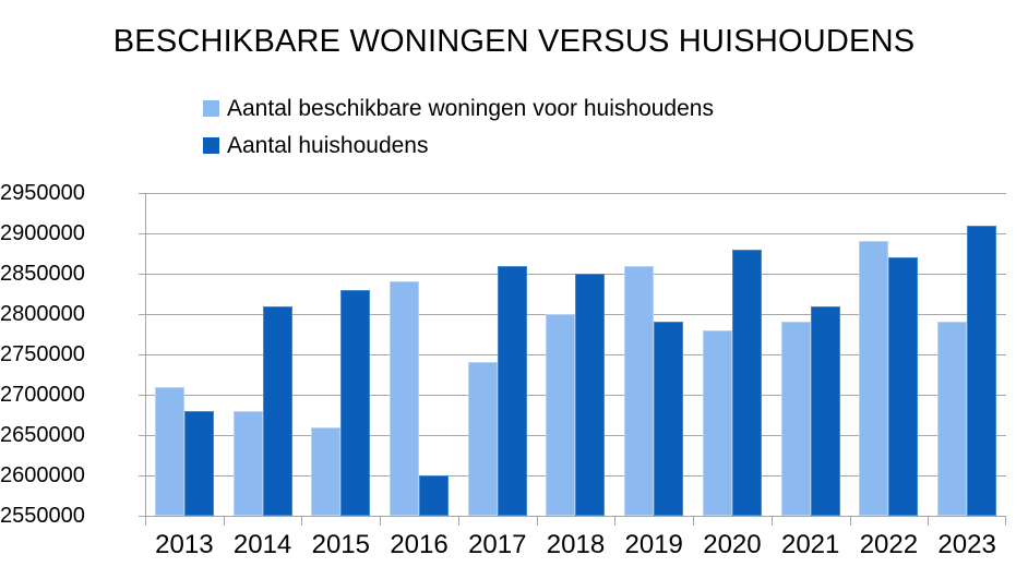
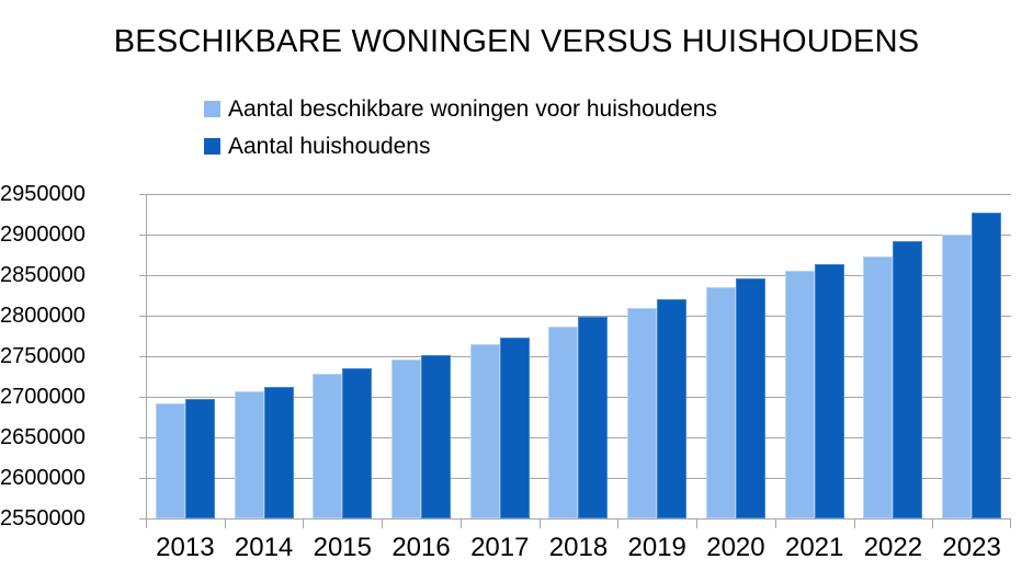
Aantal beschikbare woningen voor huishoudens/2013: 2710000 -> 2690000
Aantal huishoudens/2013: 2680000 -> 2700000
Aantal beschikbare woningen voor huishoudens/2014: 2680000 -> 2710000
Aantal huishoudens/2014: 2810000 -> 2710000
Aantal beschikbare woningen voor huishoudens/2015: 2660000 -> 2730000
Aantal huishoudens/2015: 2830000 -> 2740000
Aantal beschikbare woningen voor huishoudens/2016: 2840000 -> 2750000
Aantal huishoudens/2016: 2600000 -> 2750000
Aantal beschikbare woningen voor huishoudens/2017: 2740000 -> 2760000
Aantal huishoudens/2017: 2860000 -> 2770000
Aantal beschikbare woningen voor huishoudens/2018: 2800000 -> 2790000
Aantal huishoudens/2018: 2850000 -> 2800000
Aantal beschikbare woningen voor huishoudens/2019: 2860000 -> 2810000
Aantal huishoudens/2019: 2790000 -> 2820000
Aantal beschikbare woningen voor huishoudens/2020: 2780000 -> 2840000
Aantal huishoudens/2020: 2880000 -> 2850000
Aantal beschikbare woningen voor huishoudens/2021: 2790000 -> 2860000
Aantal huishoudens/2021: 2810000 -> 2860000
Aantal beschikbare woningen voor huishoudens/2022: 2890000 -> 2870000
Aantal huishoudens/2022: 2870000 -> 2890000
Aantal beschikbare woningen voor huishoudens/2023: 2790000 -> 2900000
Aantal huishoudens/2023: 2910000 -> 2930000
